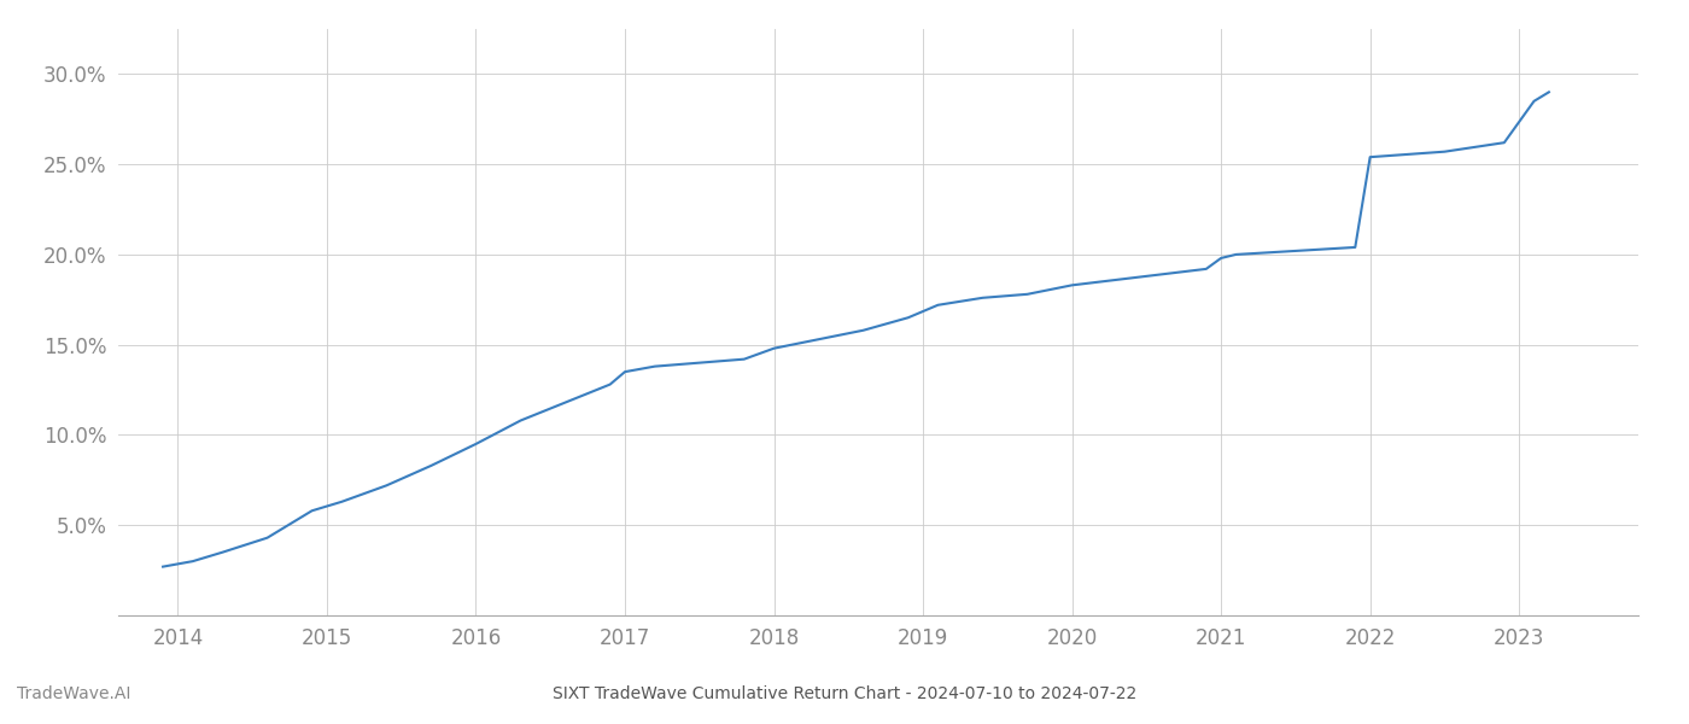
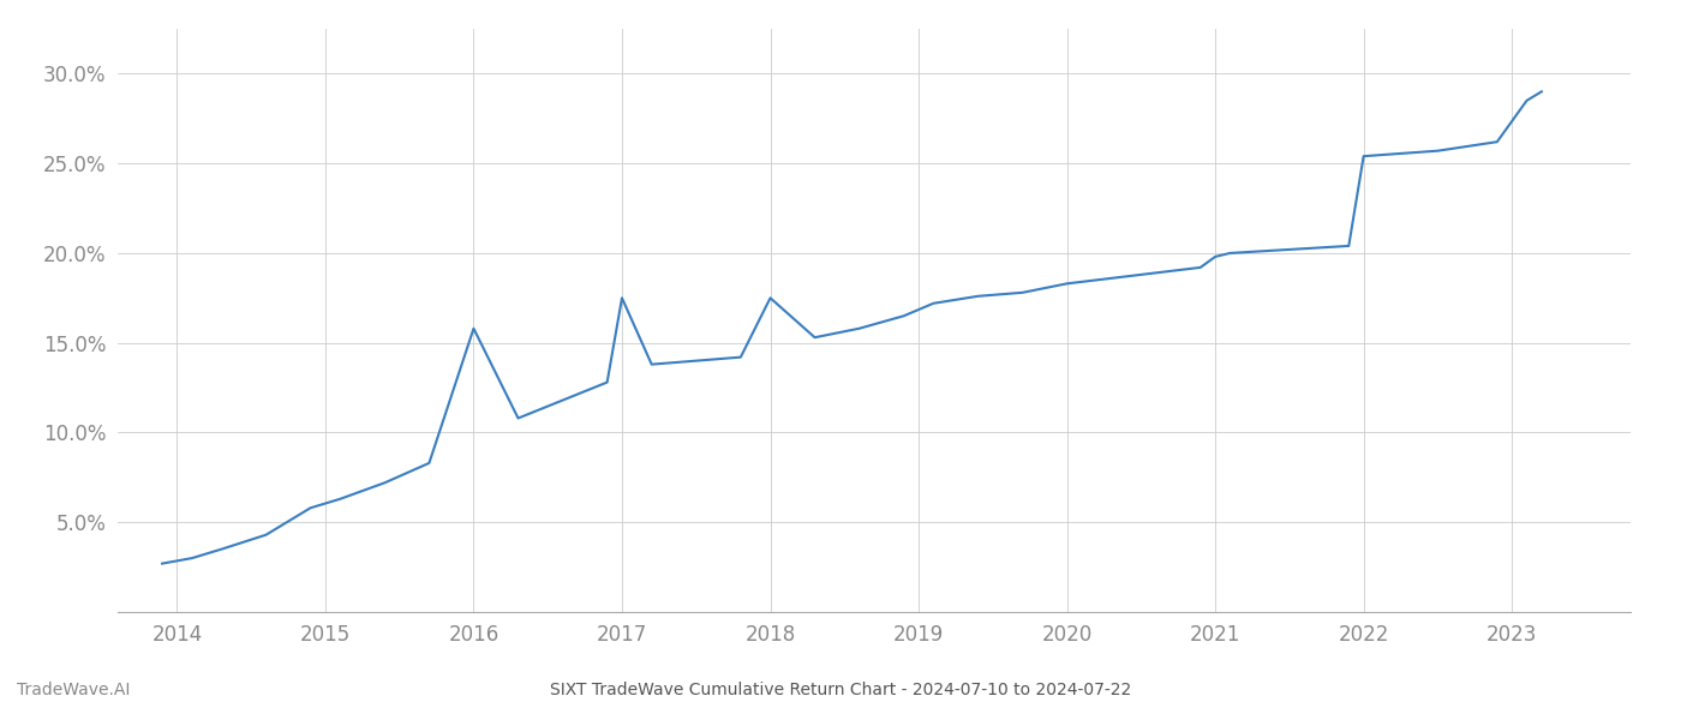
2016: 9.5% -> 15.8%
2017: 13.5% -> 17.5%
2018: 14.8% -> 17.5%
